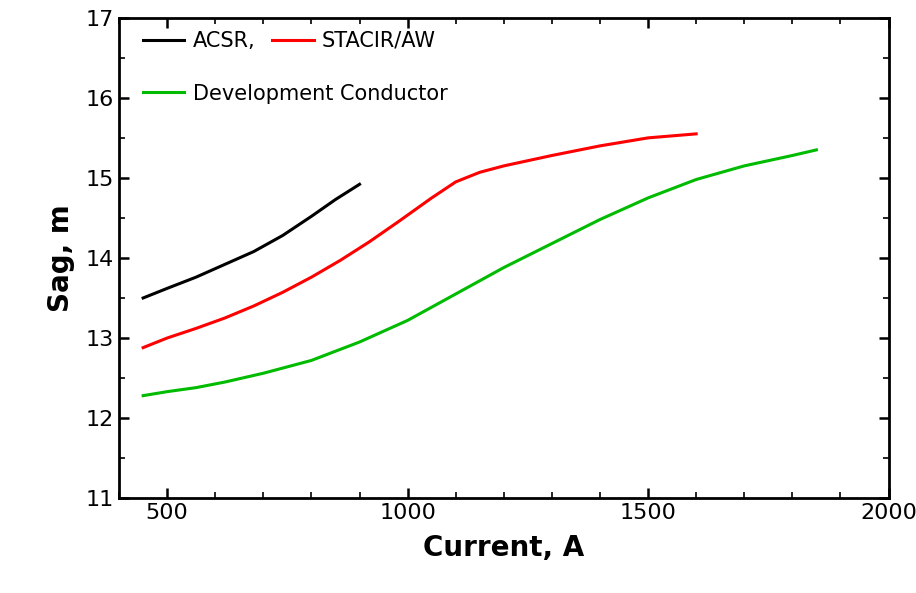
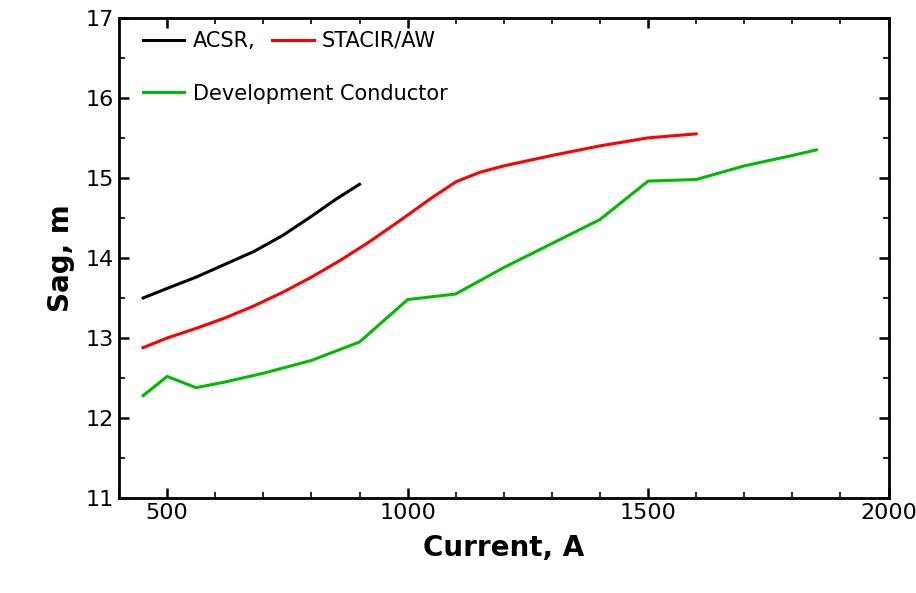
Development Conductor/500: 12.33 -> 12.52
Development Conductor/1000: 13.22 -> 13.48
Development Conductor/1500: 14.75 -> 14.96
